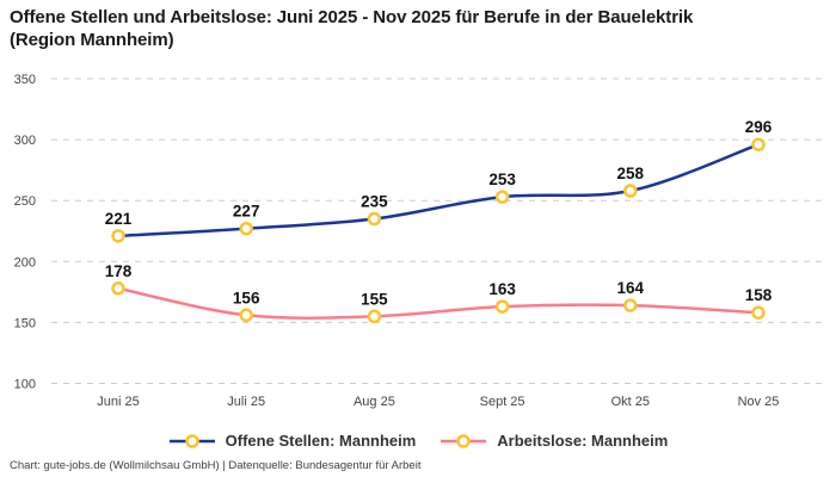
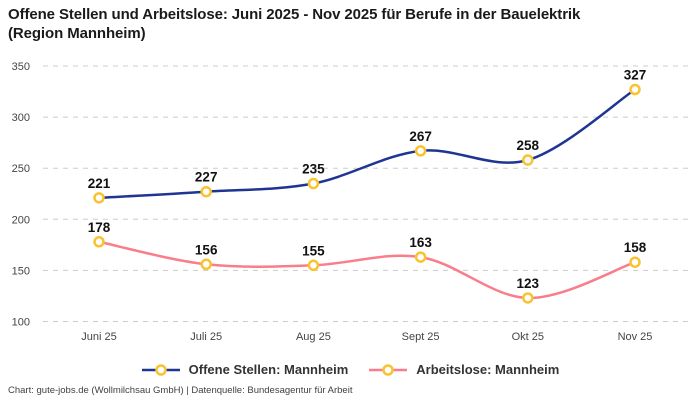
Offene Stellen: Mannheim/Sept 25: 253 -> 267
Arbeitslose: Mannheim/Okt 25: 164 -> 123
Offene Stellen: Mannheim/Nov 25: 296 -> 327
